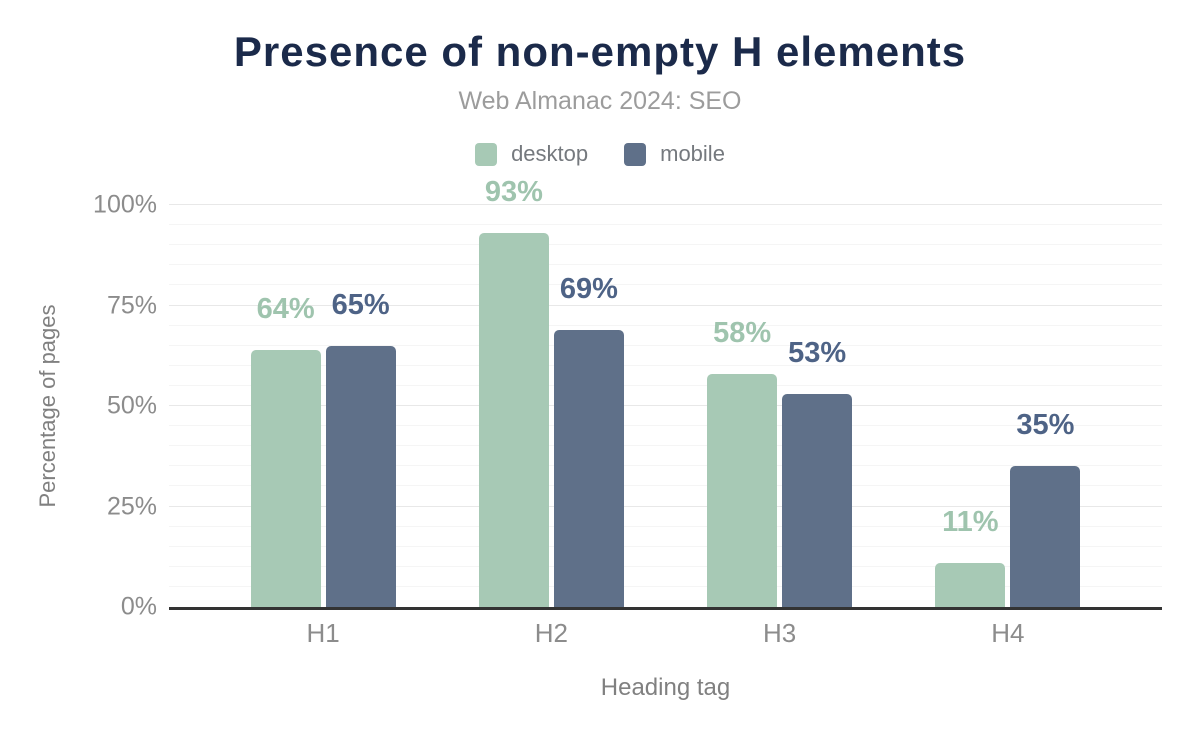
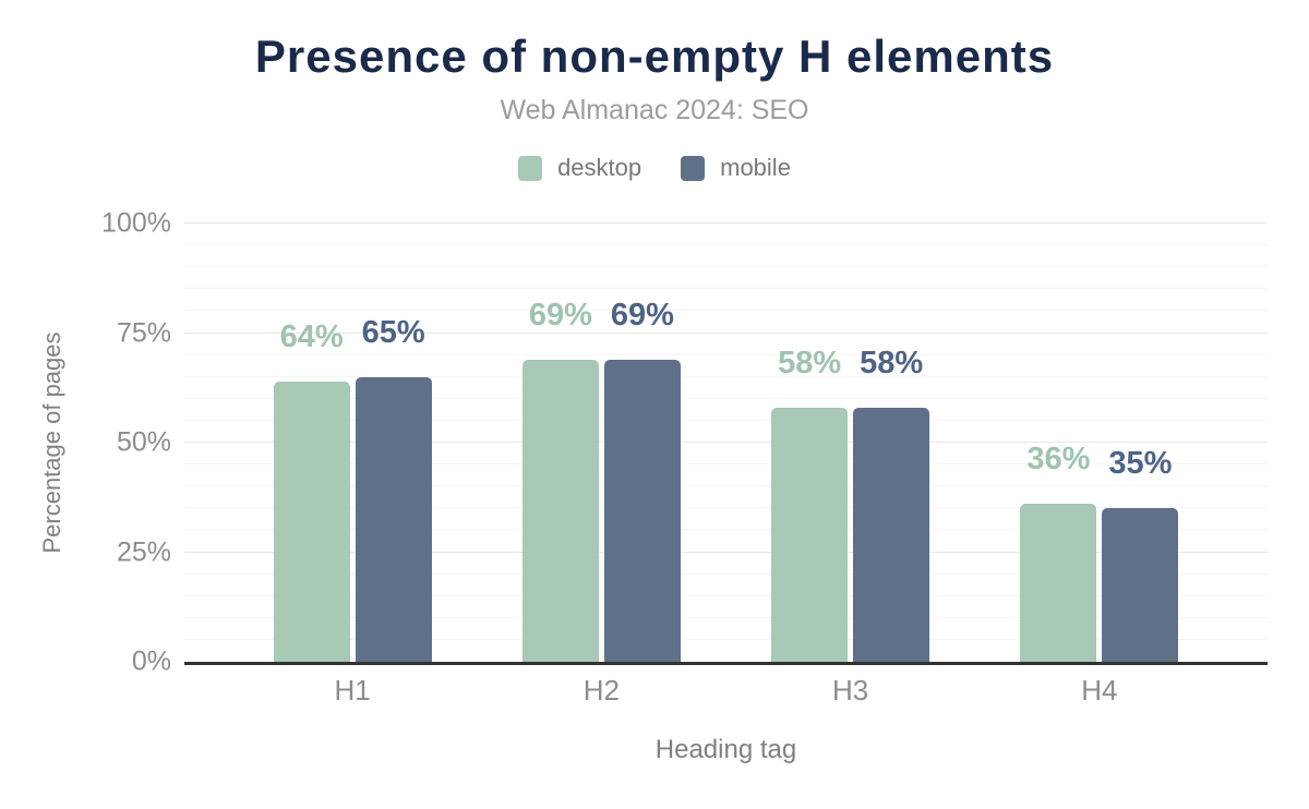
desktop/H2: 93% -> 69%
mobile/H3: 53% -> 58%
desktop/H4: 11% -> 36%
